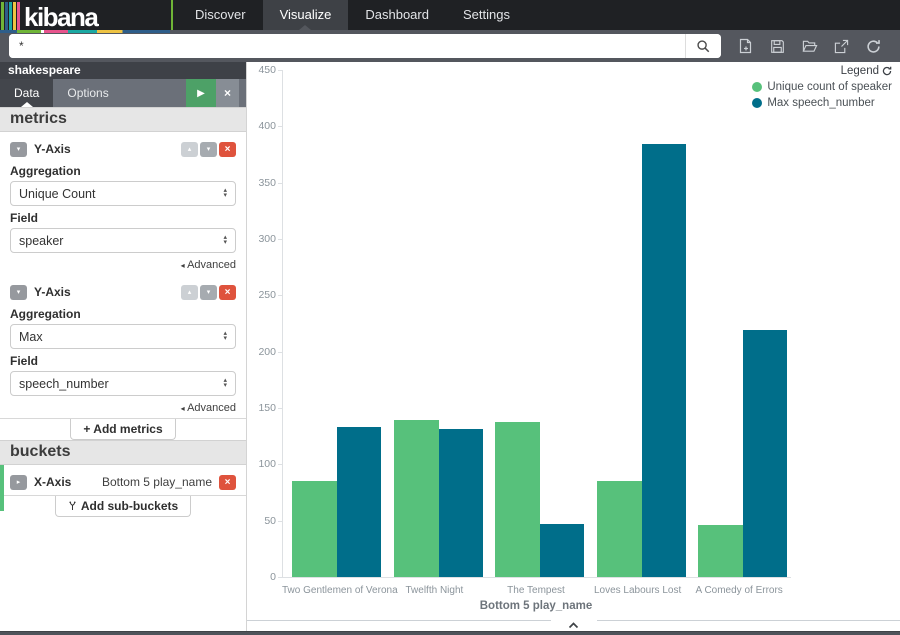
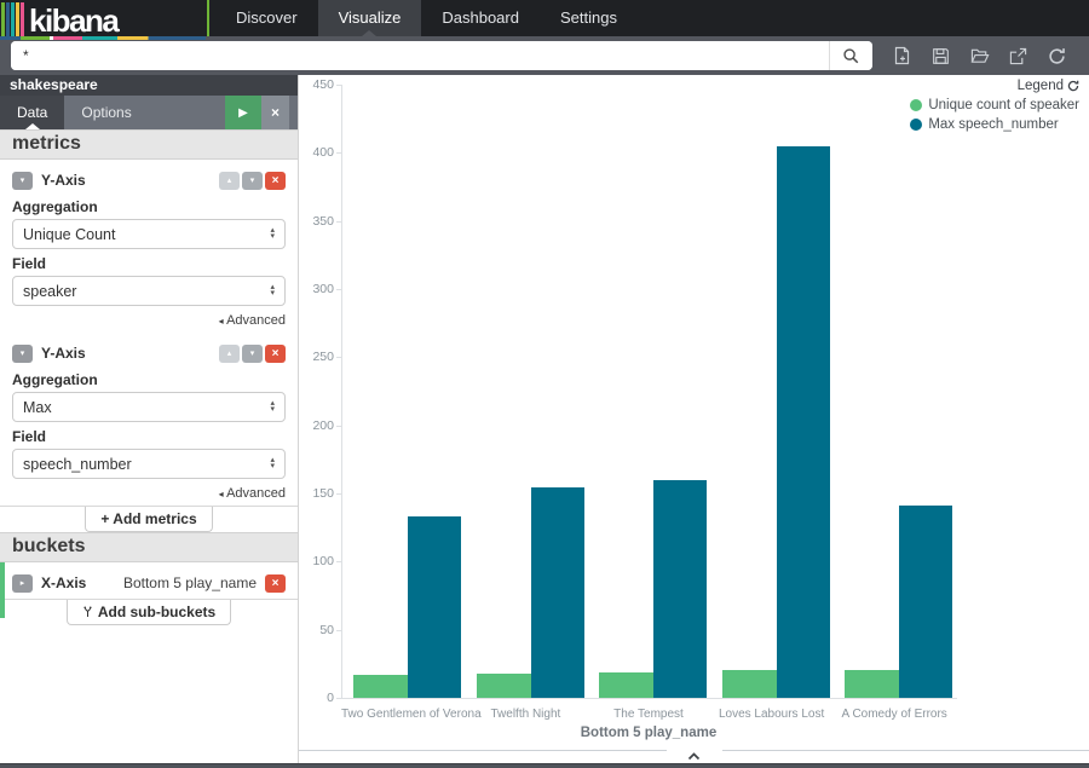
Unique count of speaker/Two Gentlemen of Verona: 85 -> 17
Unique count of speaker/Twelfth Night: 139 -> 18
Max speech_number/Twelfth Night: 131 -> 154
Unique count of speaker/The Tempest: 138 -> 19
Max speech_number/The Tempest: 47 -> 160
Unique count of speaker/Loves Labours Lost: 85 -> 20
Max speech_number/Loves Labours Lost: 384 -> 405
Unique count of speaker/A Comedy of Errors: 46 -> 20
Max speech_number/A Comedy of Errors: 219 -> 141
